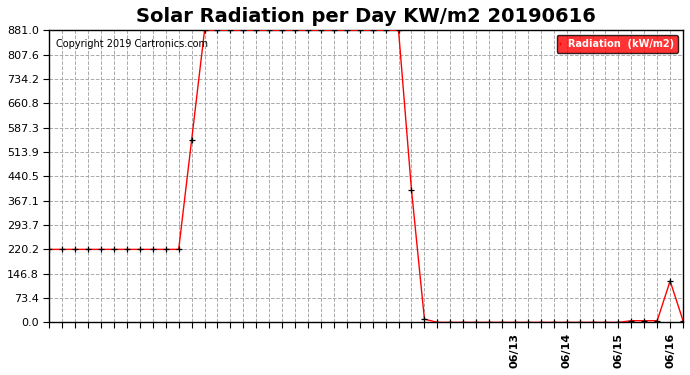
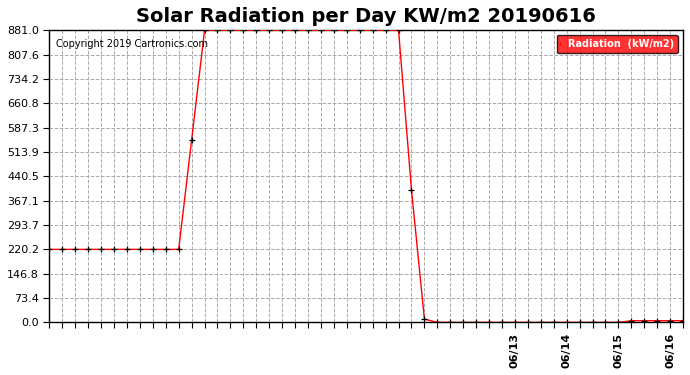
06/16: 125 -> 5
